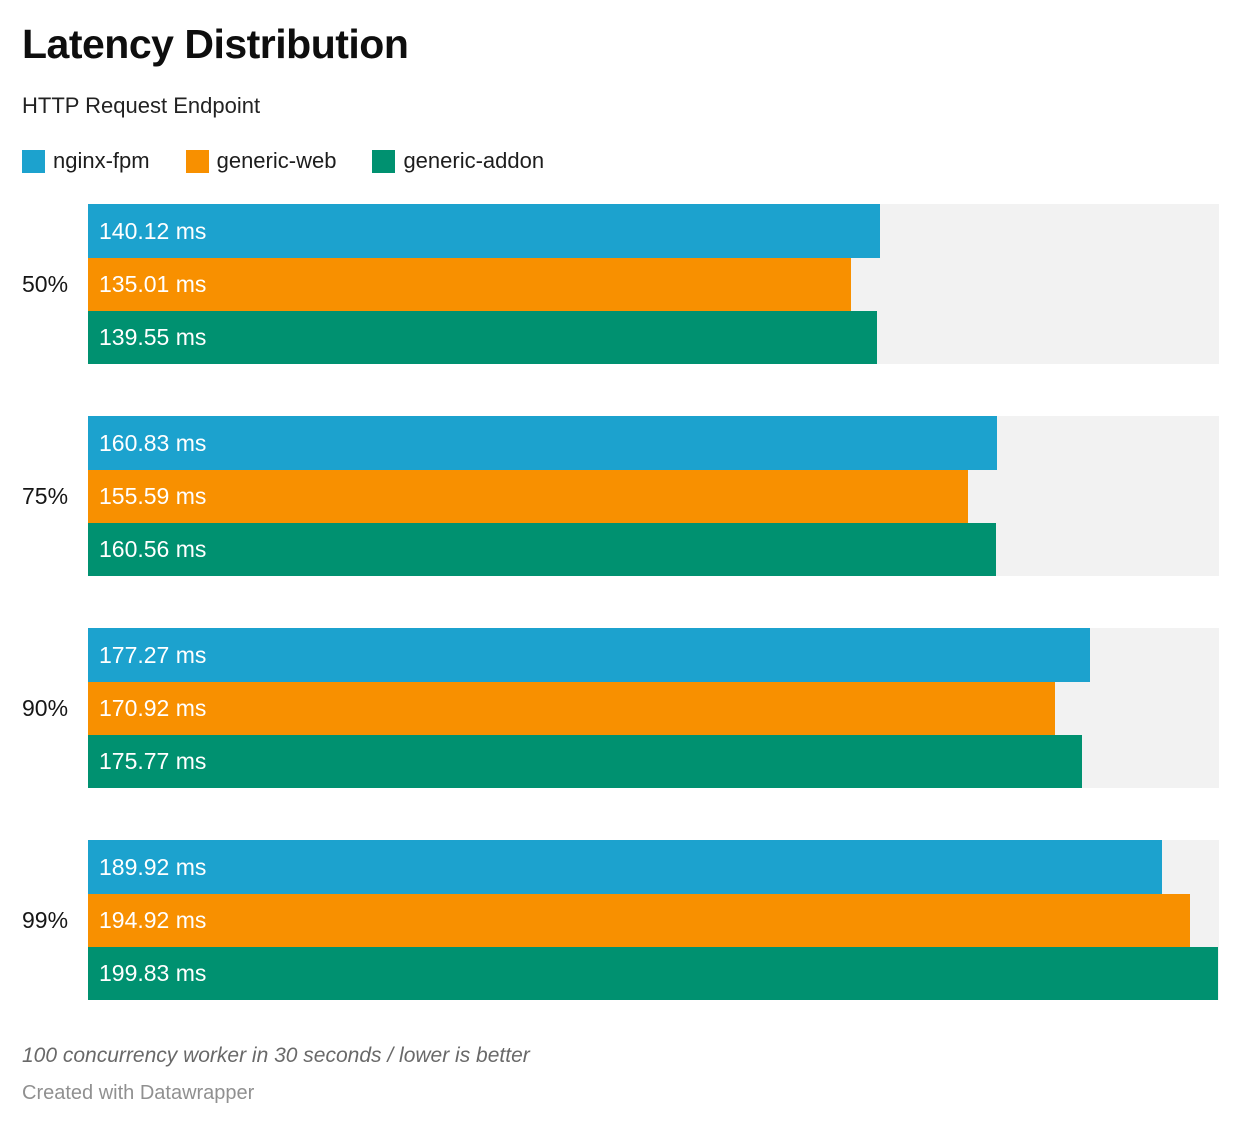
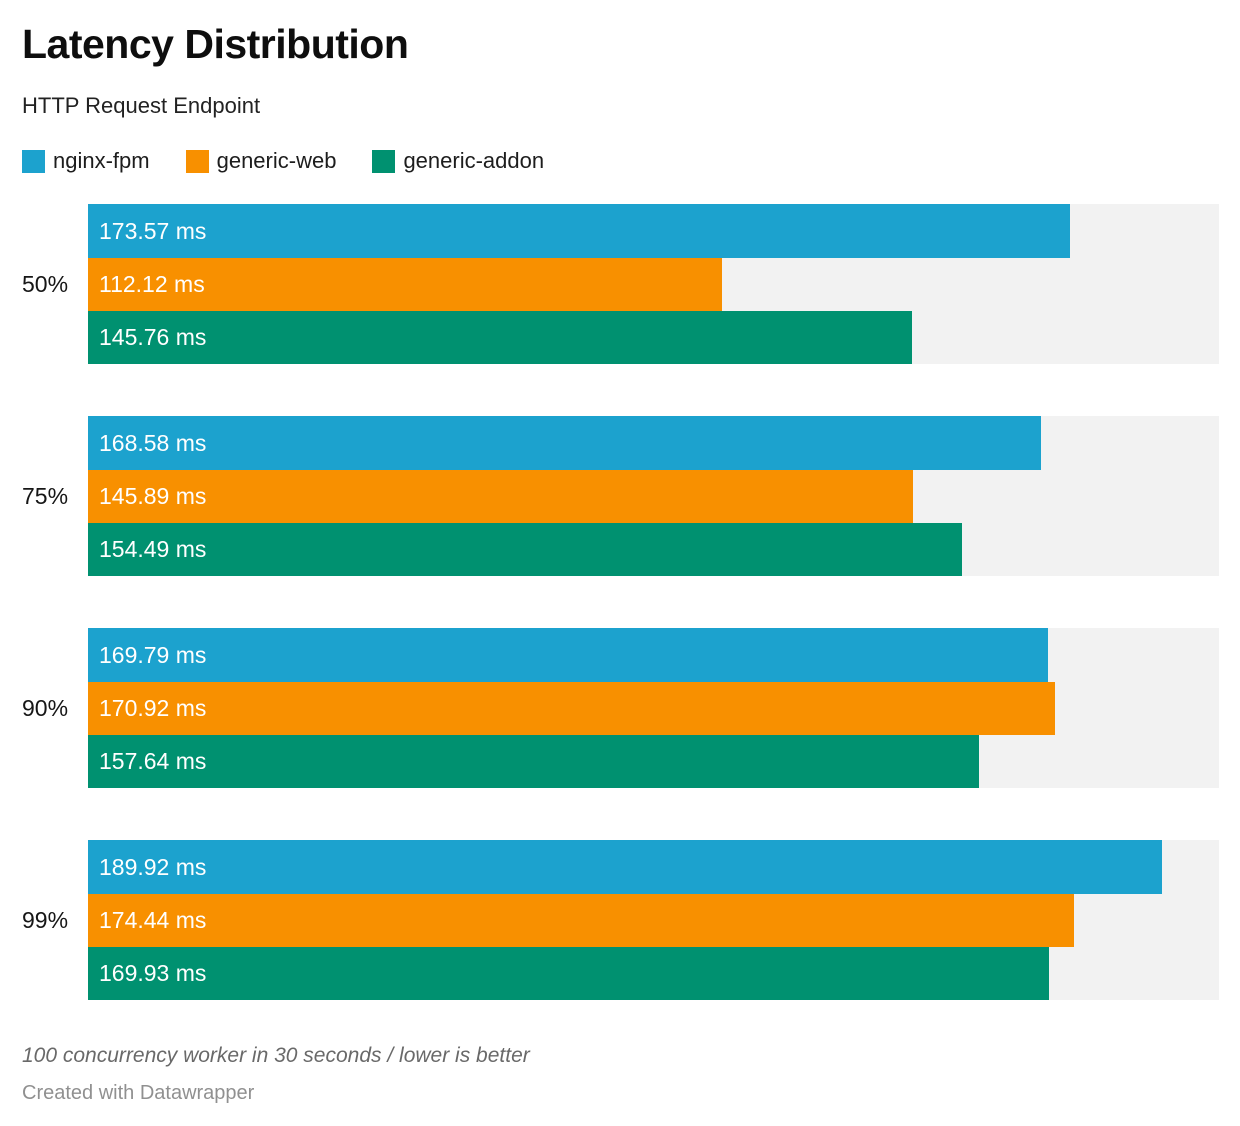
nginx-fpm/50%: 140.12 -> 173.57
generic-web/50%: 135.01 -> 112.12
generic-addon/50%: 139.55 -> 145.76
nginx-fpm/75%: 160.83 -> 168.58
generic-web/75%: 155.59 -> 145.89
generic-addon/75%: 160.56 -> 154.49
nginx-fpm/90%: 177.27 -> 169.79
generic-addon/90%: 175.77 -> 157.64
generic-web/99%: 194.92 -> 174.44
generic-addon/99%: 199.83 -> 169.93
